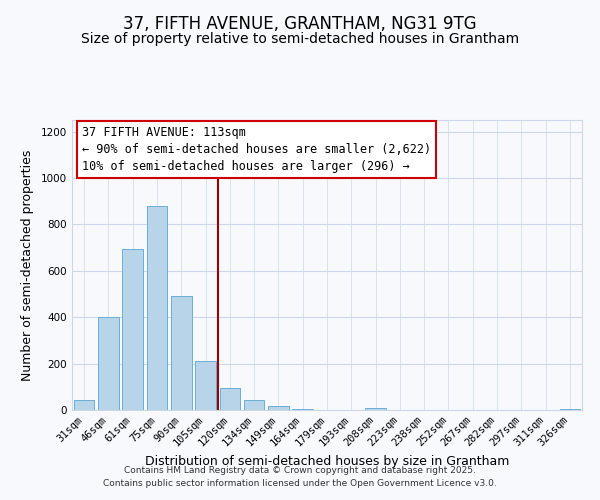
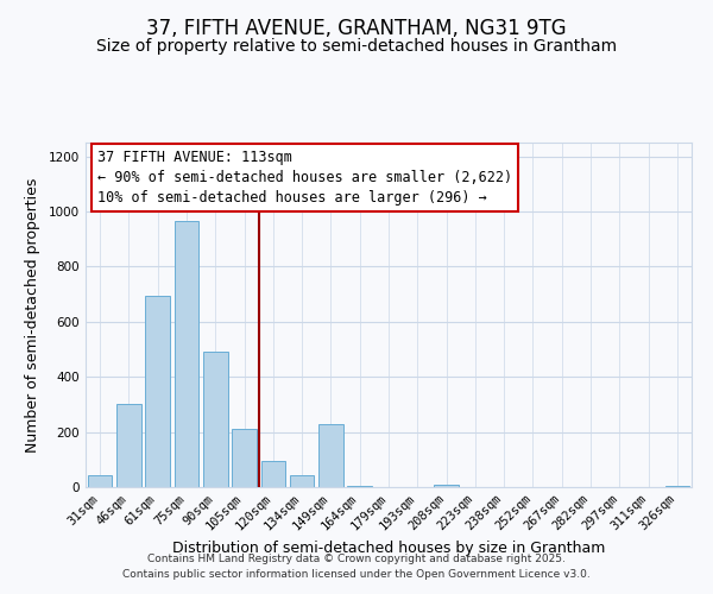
46sqm: 400 -> 300
75sqm: 880 -> 965
149sqm: 18 -> 230
